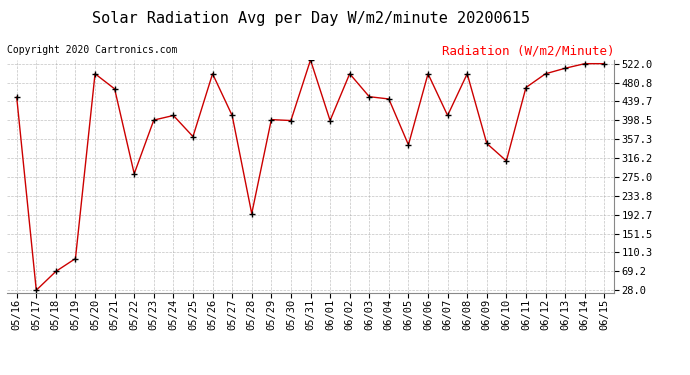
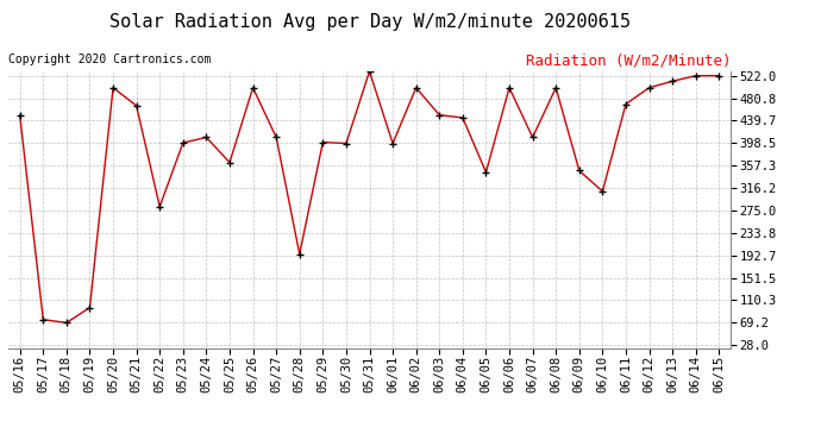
05/17: 28 -> 75
